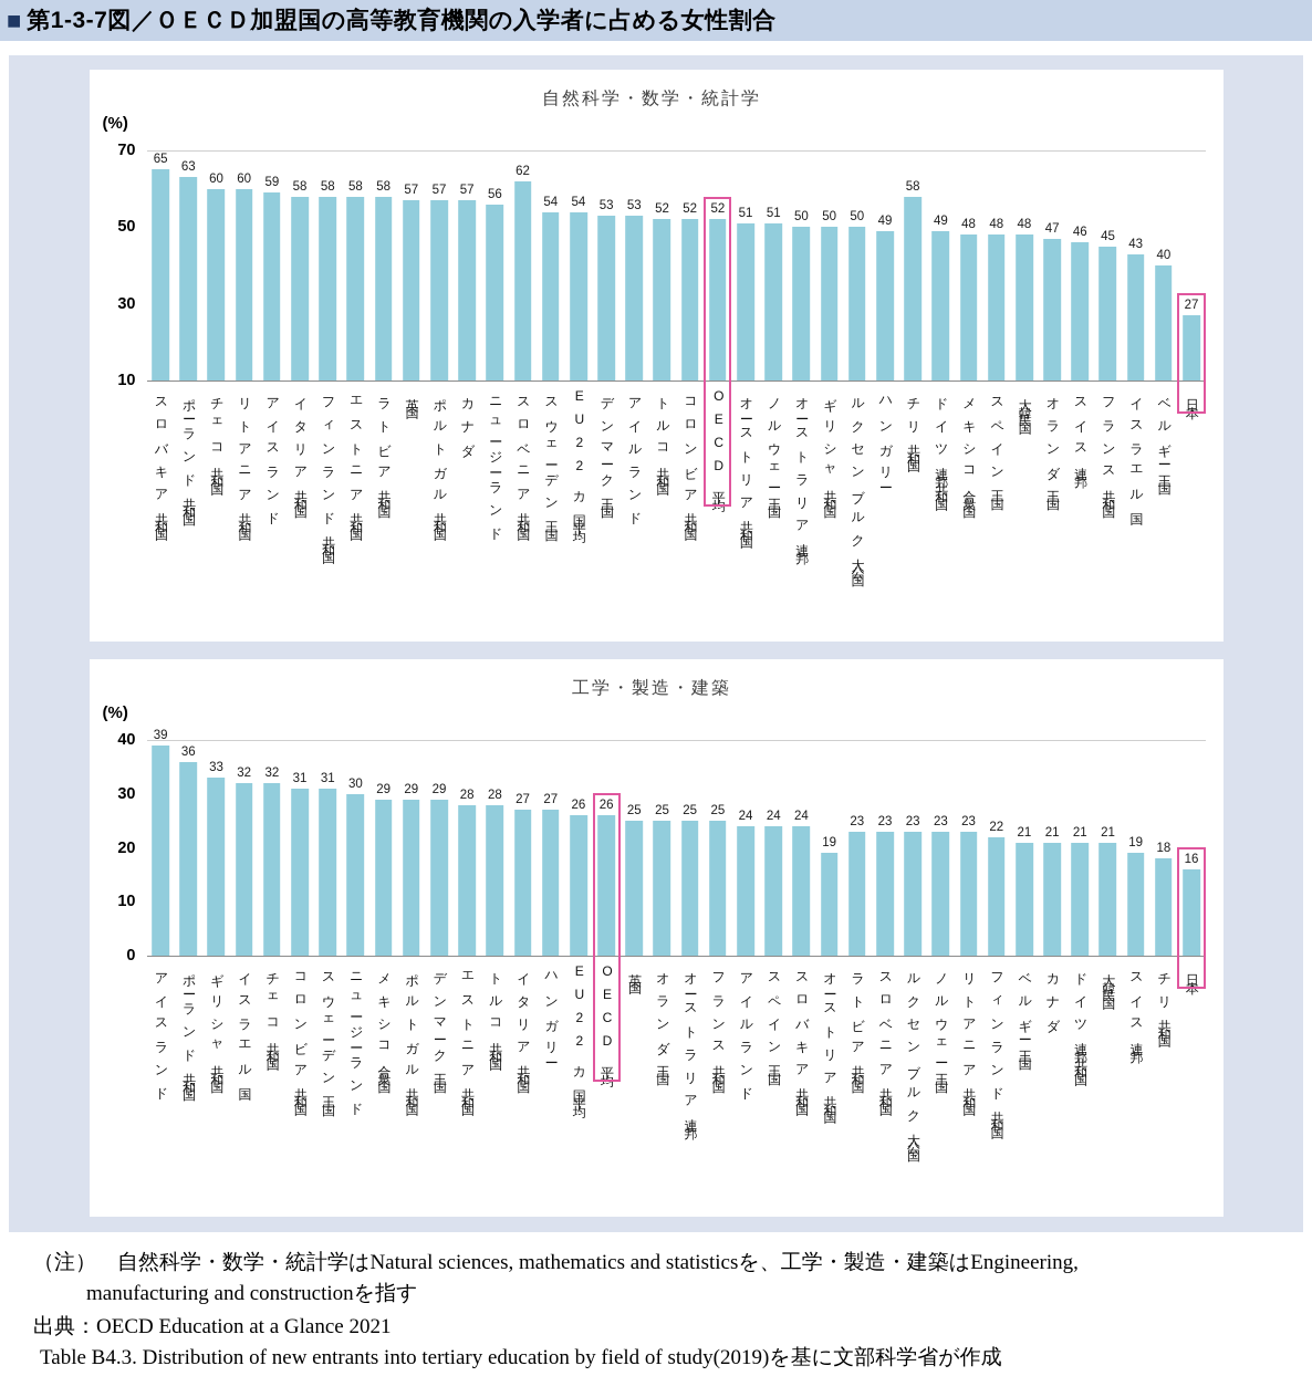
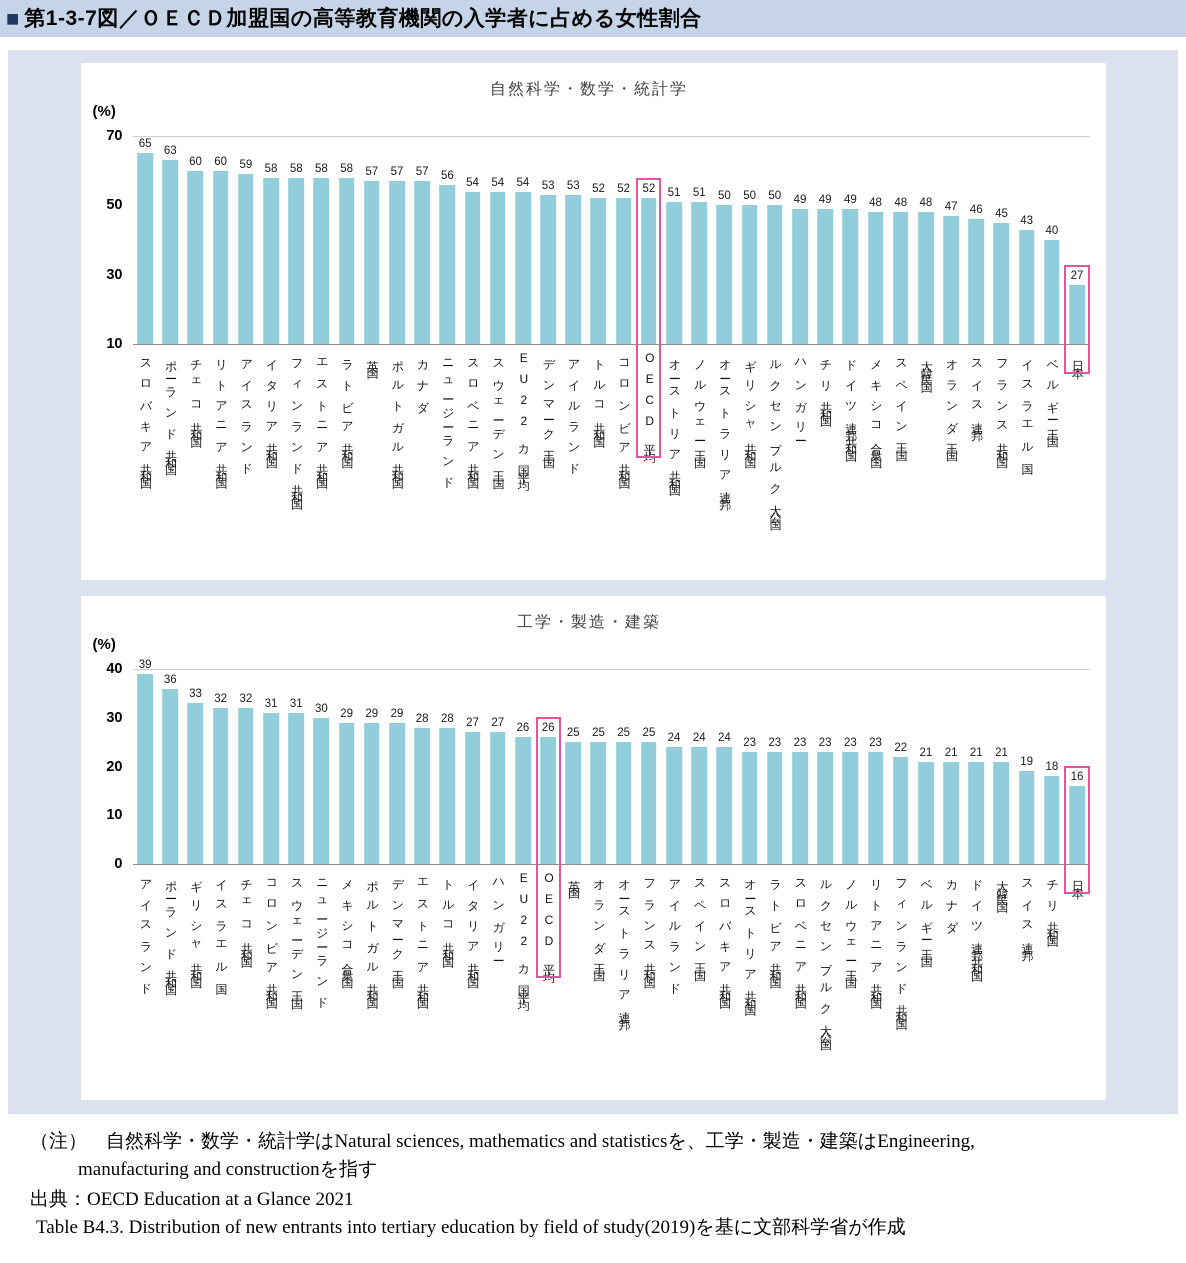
自然科学・数学・統計学/スロベニア共和国: 62 -> 54
自然科学・数学・統計学/チリ共和国: 58 -> 49
工学・製造・建築/オーストリア共和国: 19 -> 23
